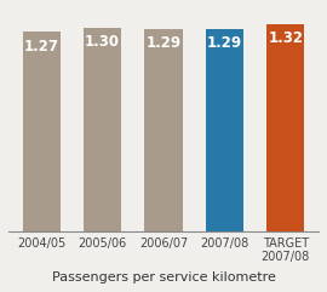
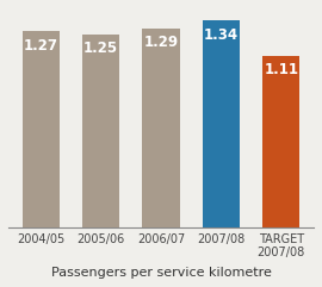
2005/06: 1.30 -> 1.25
2007/08: 1.29 -> 1.34
TARGET 2007/08: 1.32 -> 1.11
